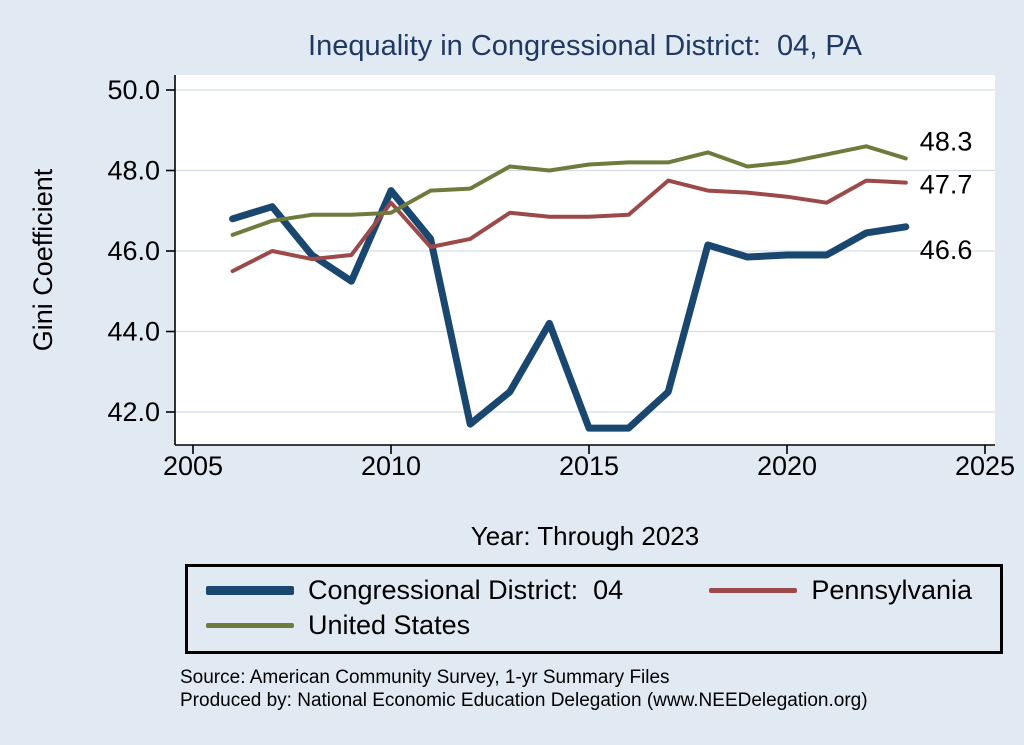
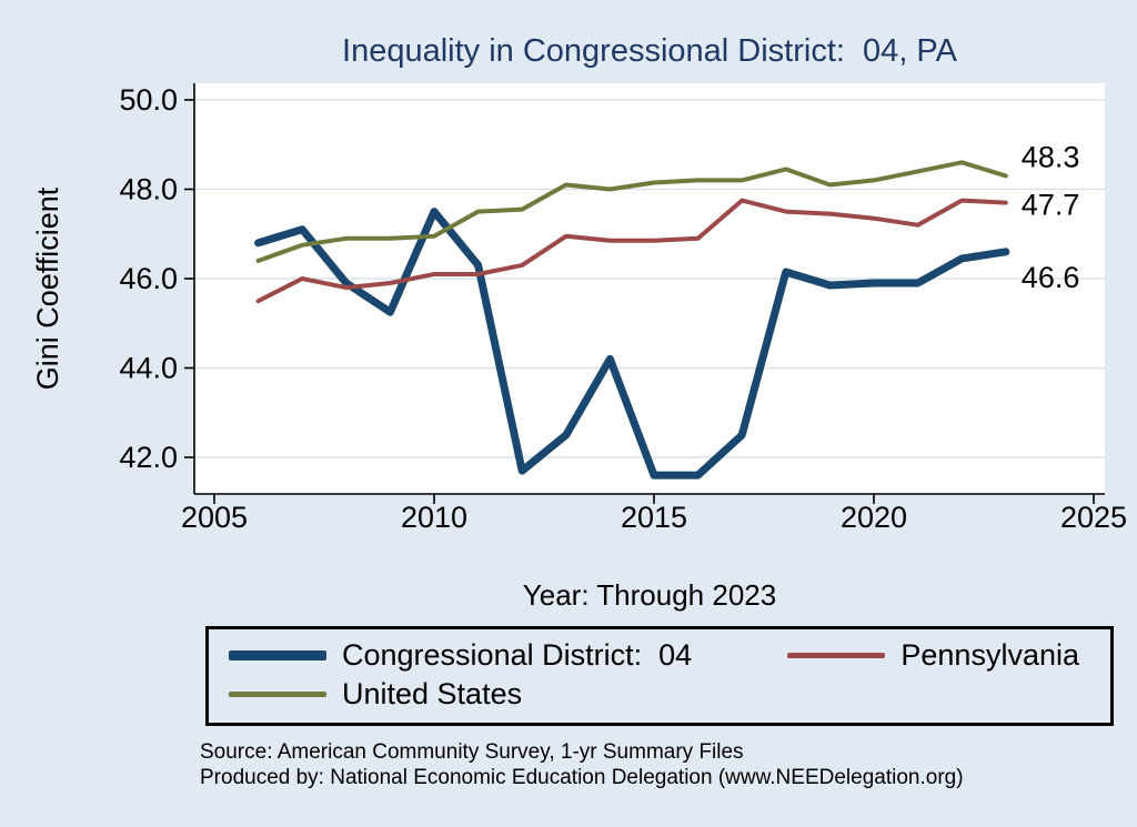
Pennsylvania/2010: 47.2 -> 46.1
